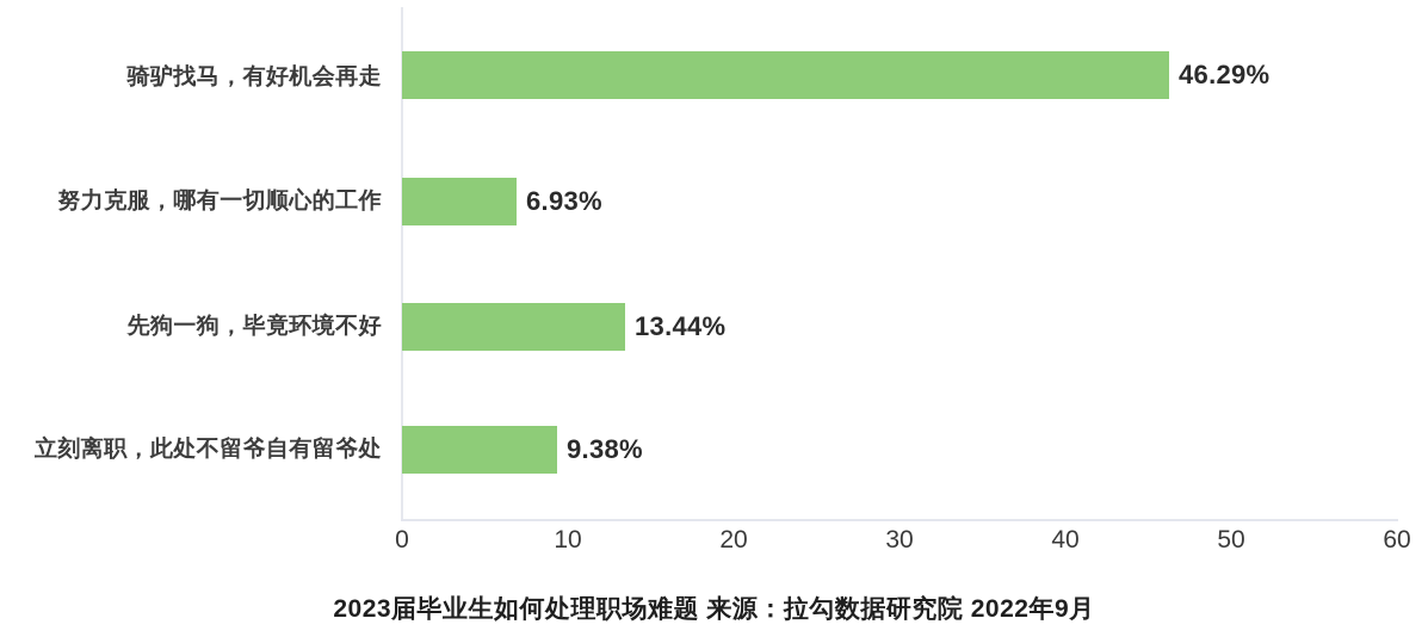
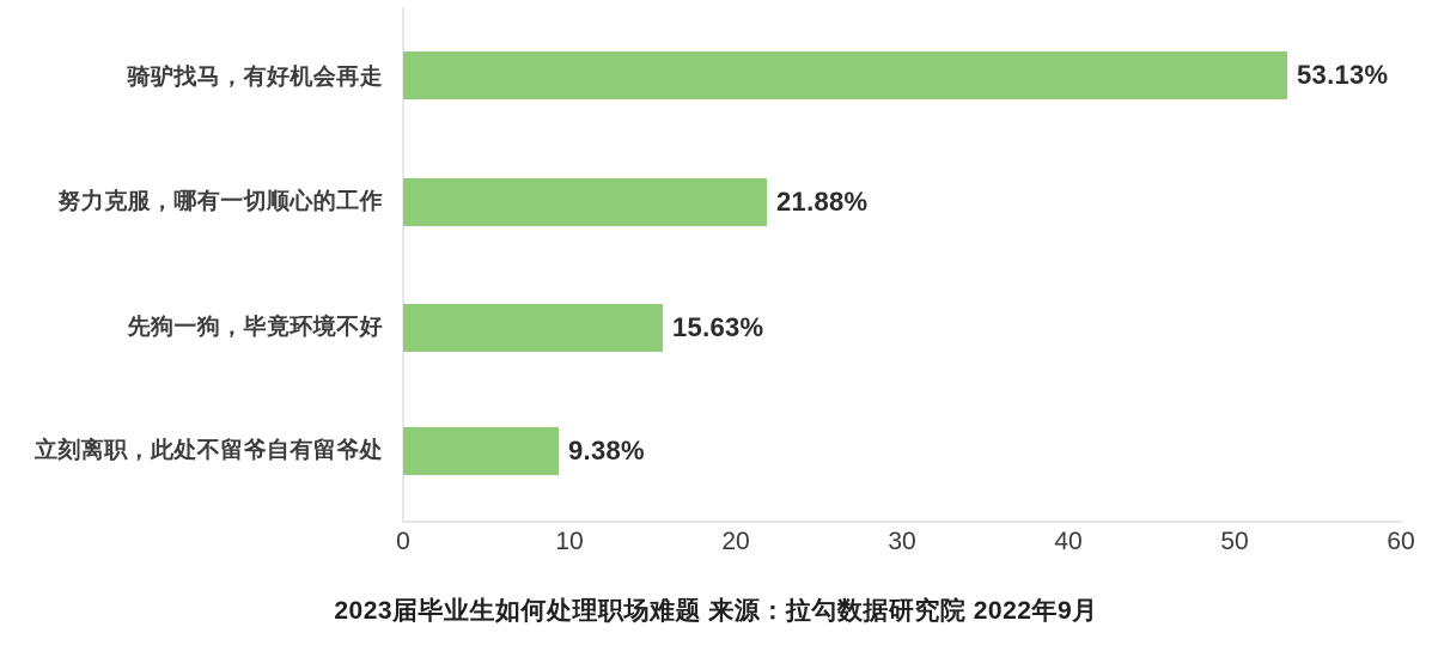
骑驴找马，有好机会再走: 46.29% -> 53.13%
努力克服，哪有一切顺心的工作: 6.93% -> 21.88%
先狗一狗，毕竟环境不好: 13.44% -> 15.63%
